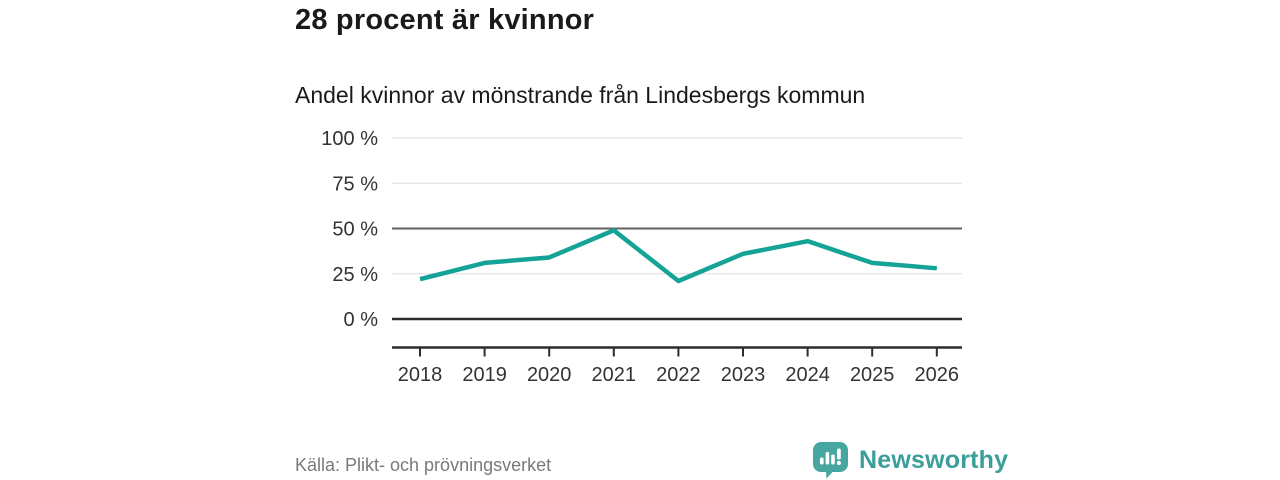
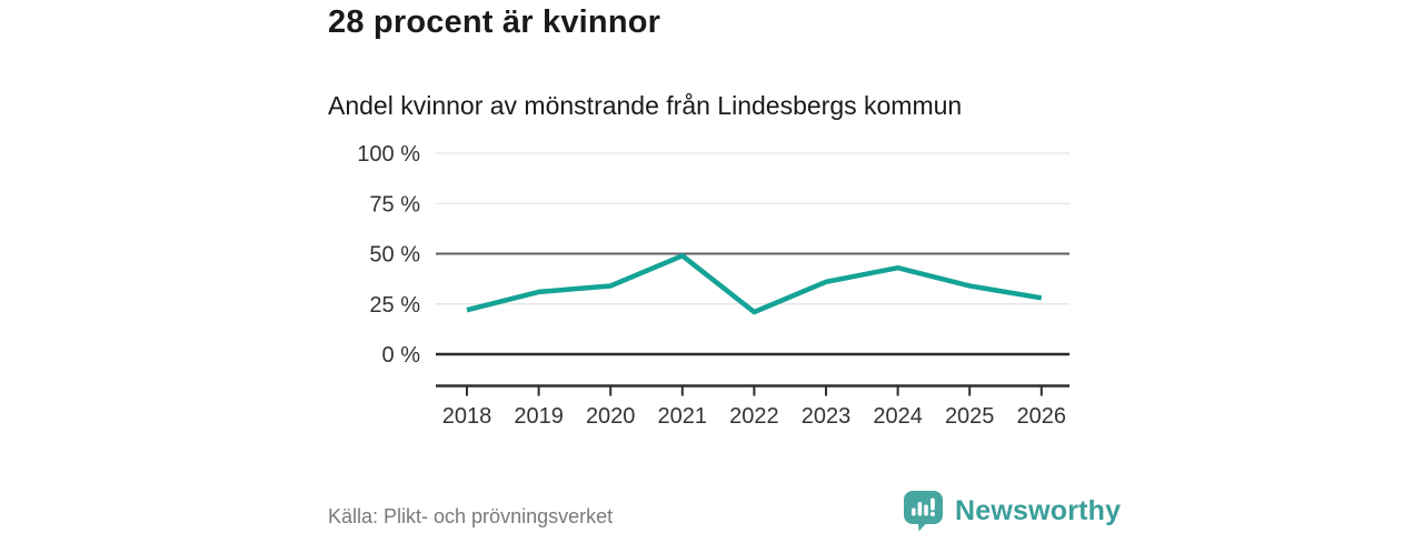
2025: 31% -> 34%
